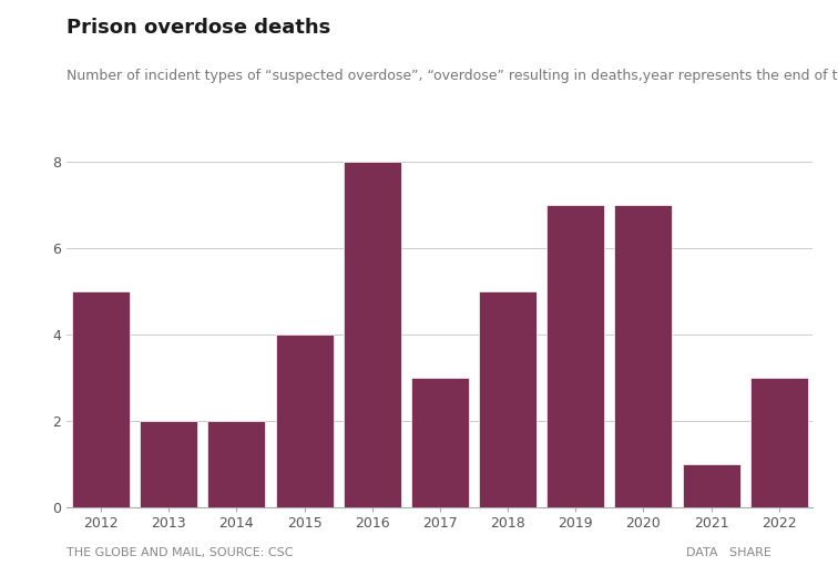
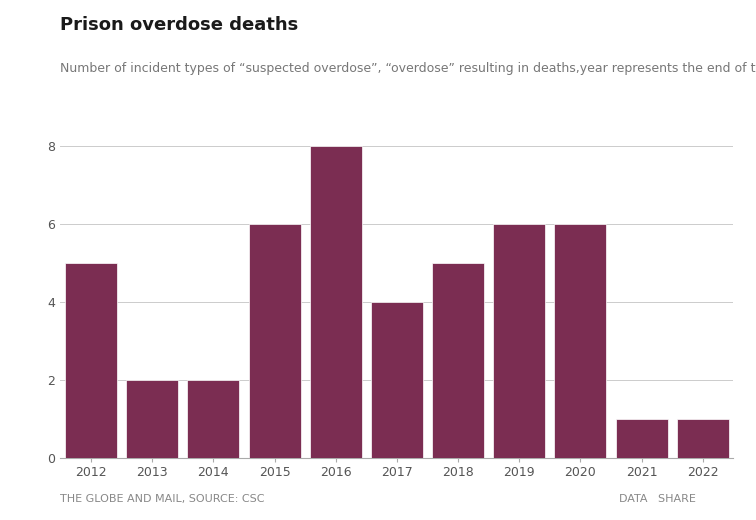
2015: 4 -> 6
2017: 3 -> 4
2019: 7 -> 6
2020: 7 -> 6
2022: 3 -> 1
